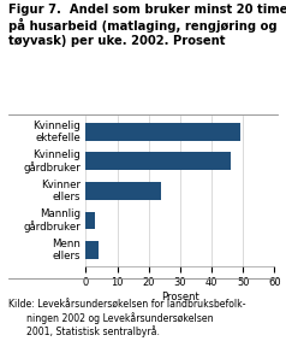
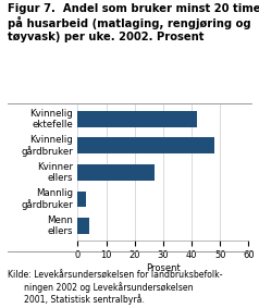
Kvinnelig ektefelle: 49 -> 42
Kvinnelig gårdbruker: 46 -> 48
Kvinner ellers: 24 -> 27
